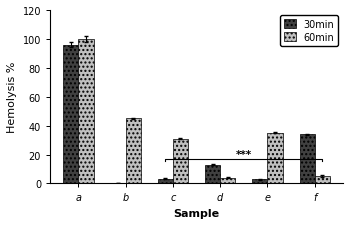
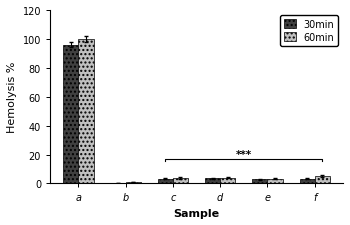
60min/b: 45 -> 1
60min/c: 31 -> 4
30min/d: 13 -> 4
60min/e: 35 -> 3
30min/f: 34 -> 3
